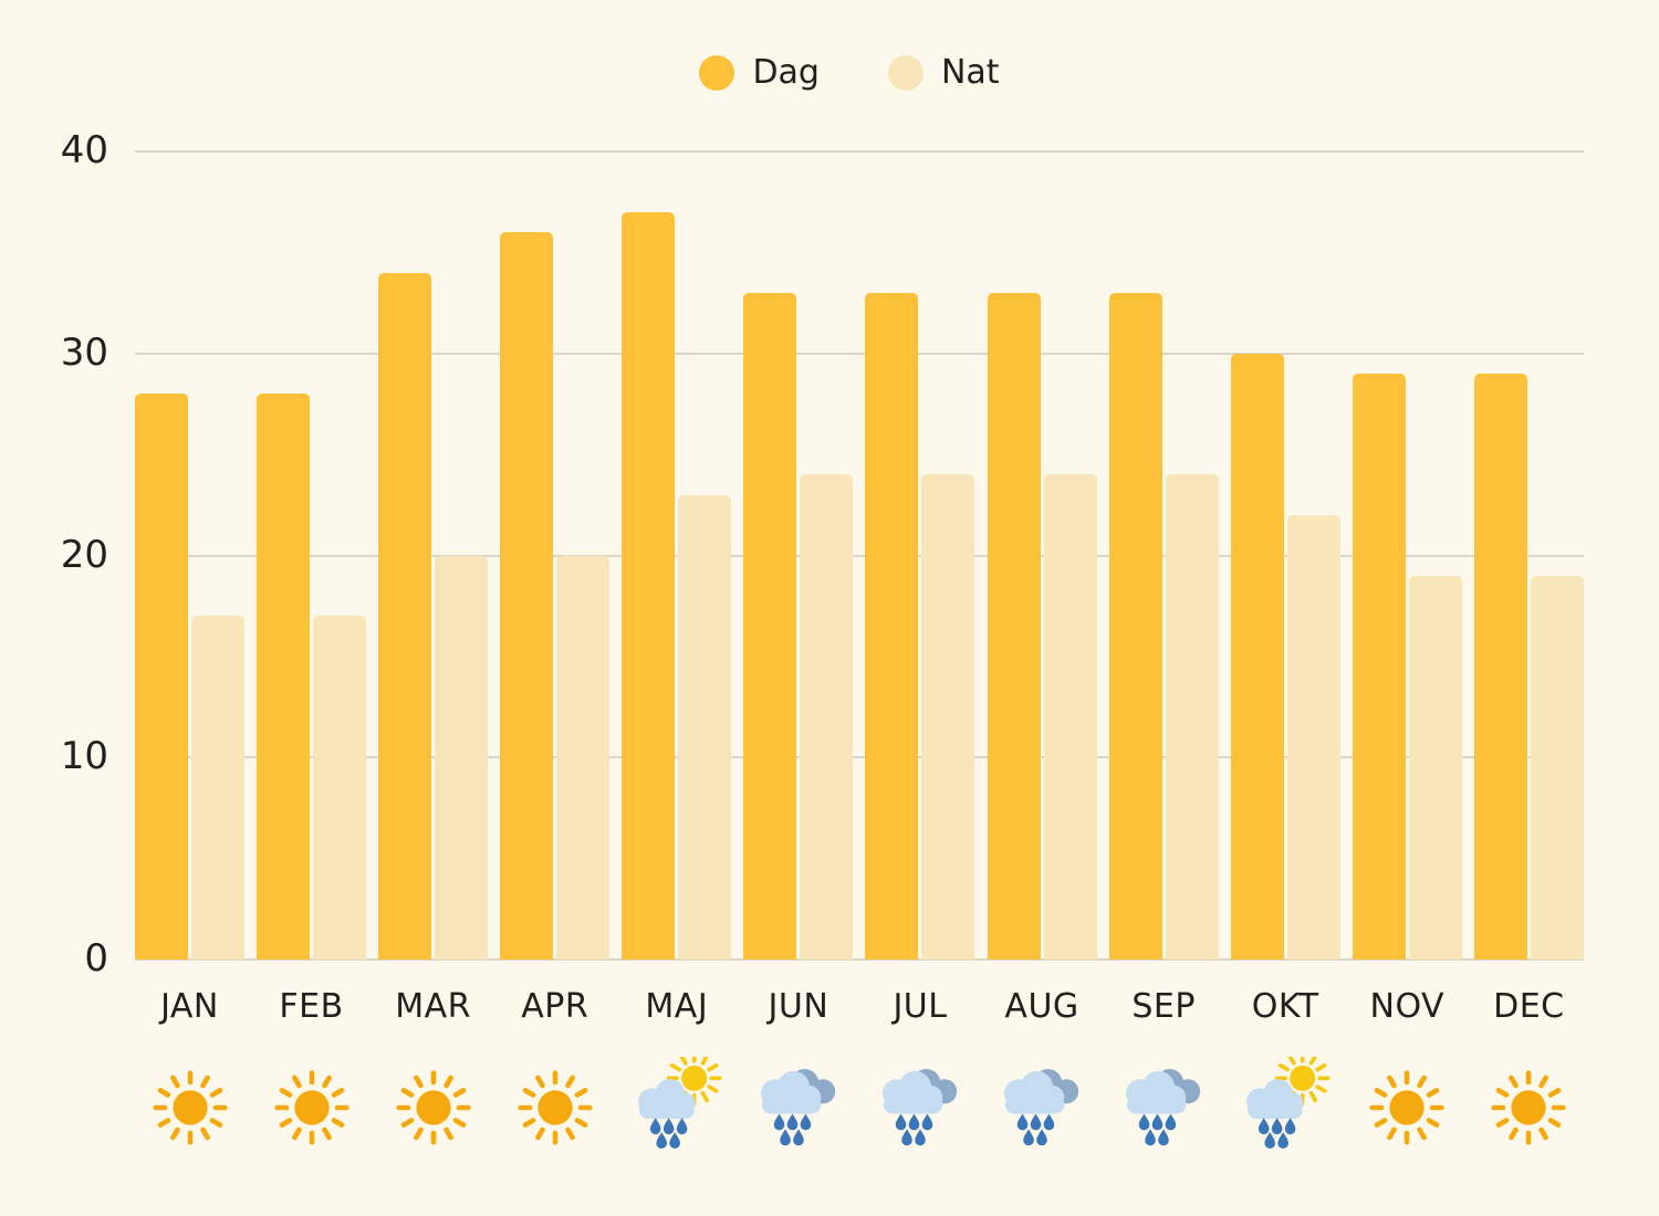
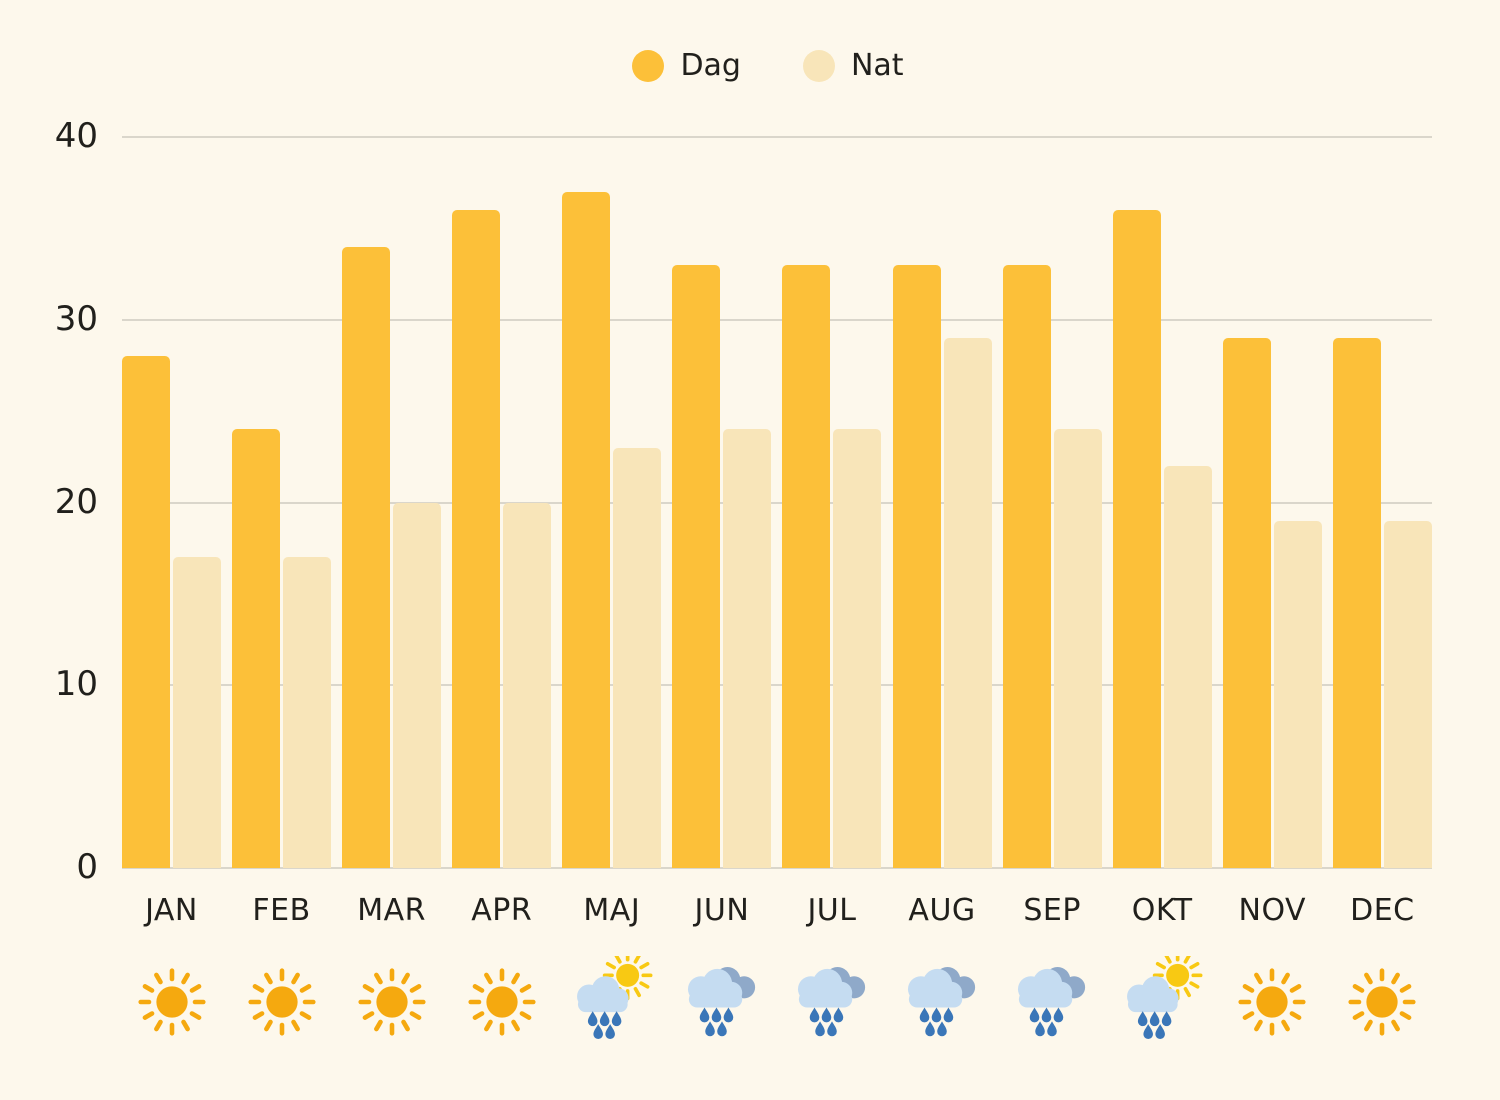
Dag/FEB: 28 -> 24
Nat/AUG: 24 -> 29
Dag/OKT: 30 -> 36
